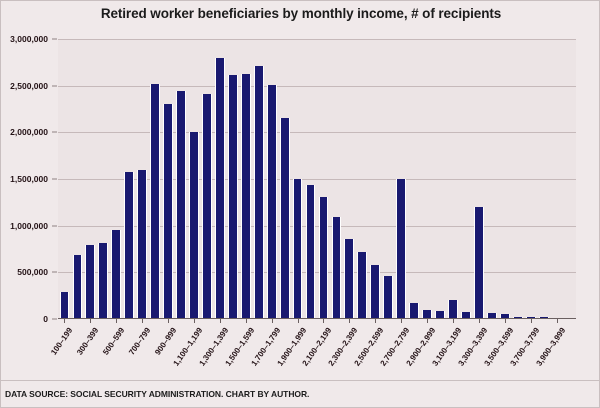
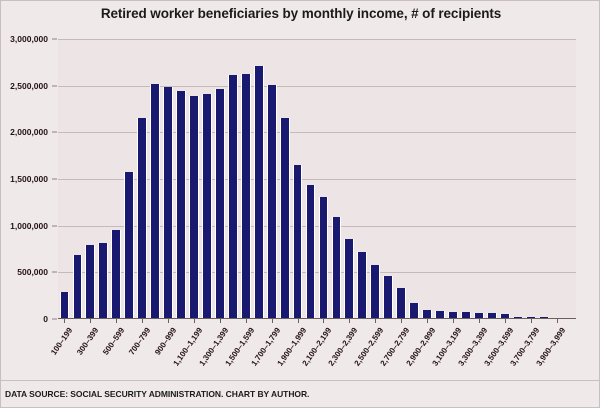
700–799: 1600000 -> 2200000
900–999: 2300000 -> 2500000
1,100–1,199: 2000000 -> 2400000
1,300–1,399: 2800000 -> 2500000
1,900–1,999: 1500000 -> 1600000
2,700–2,799: 1500000 -> 300000
3,100–3,199: 200000 -> 100000
3,300–3,399: 1200000 -> 100000
